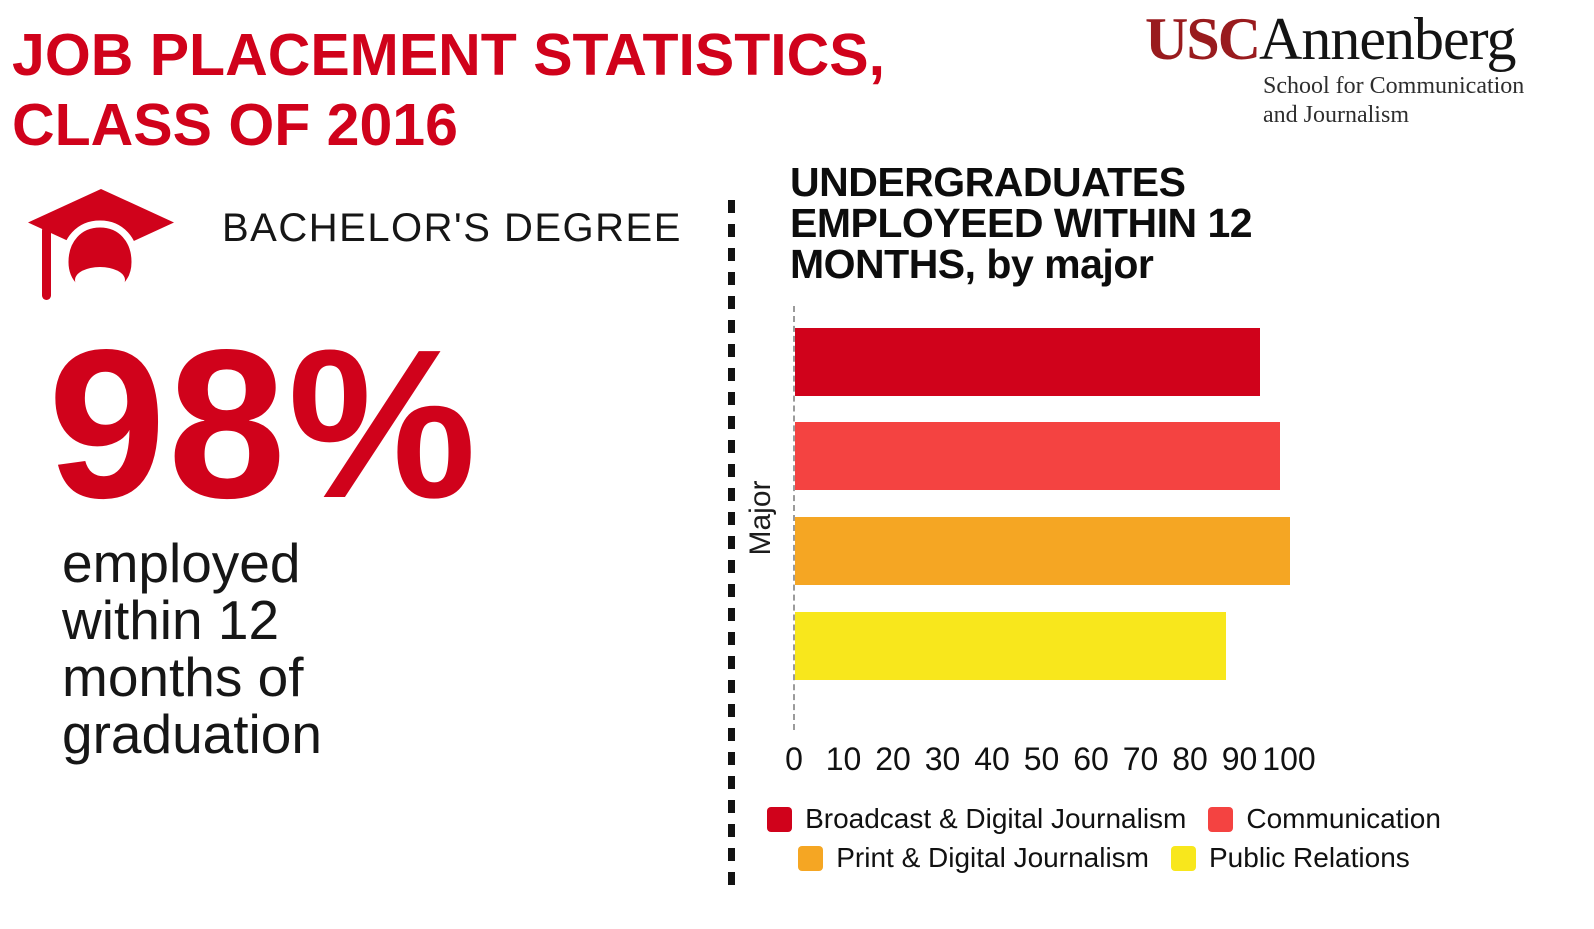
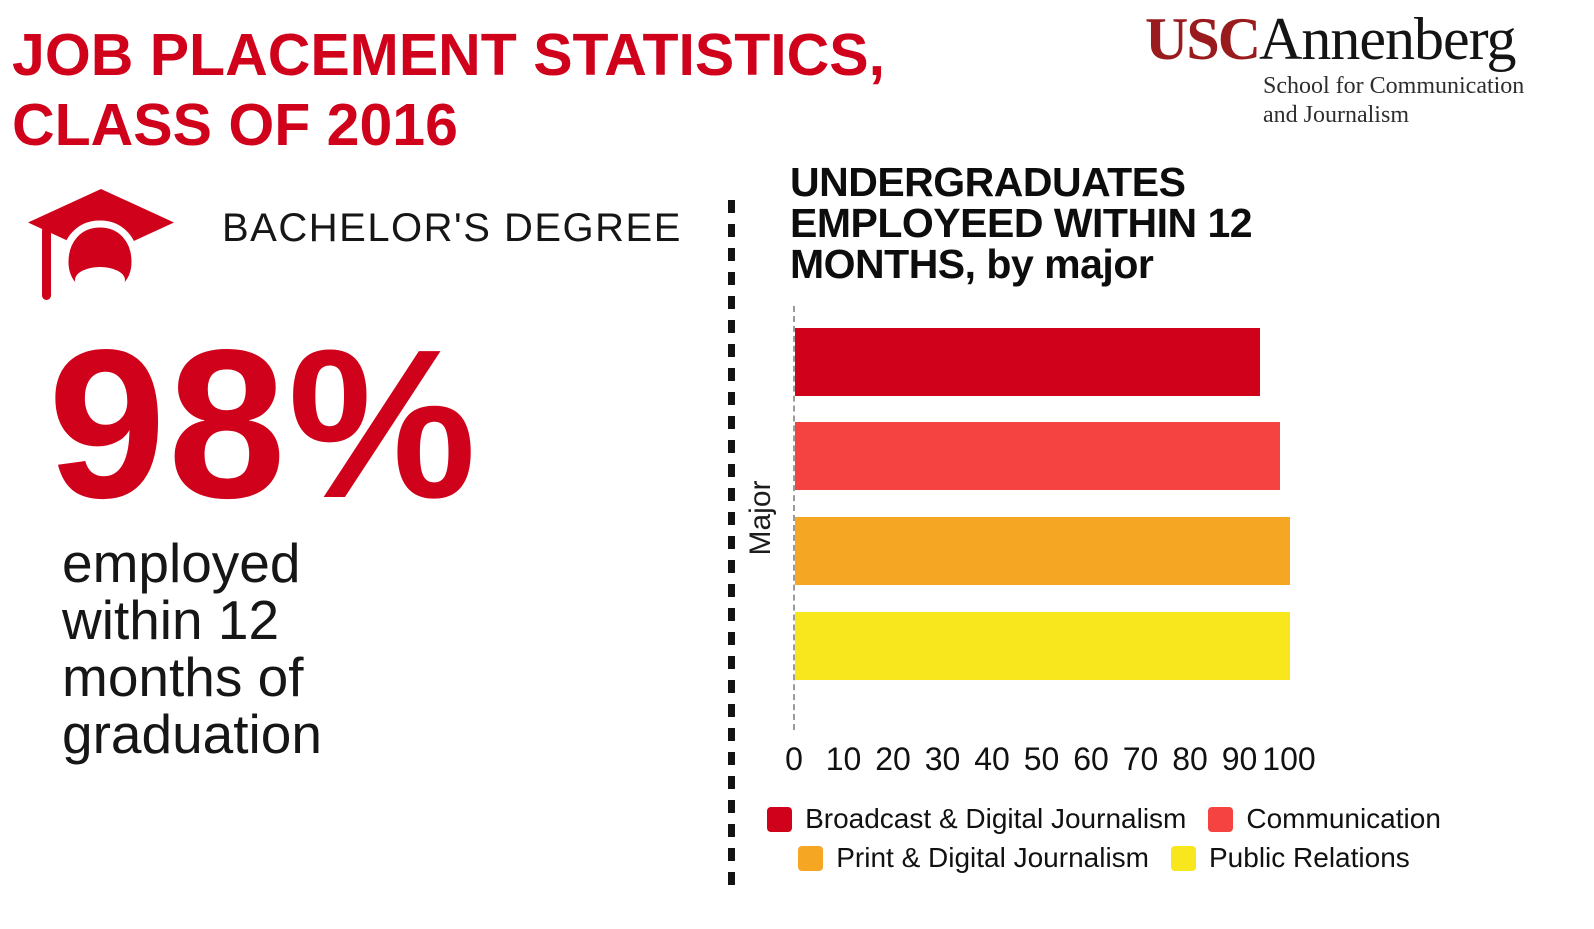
Public Relations: 87 -> 100
